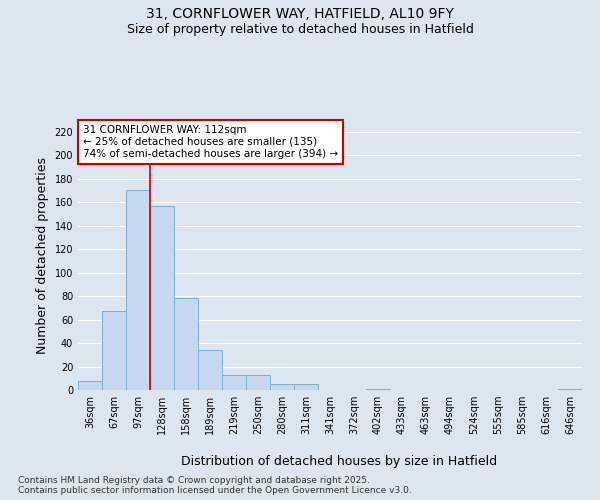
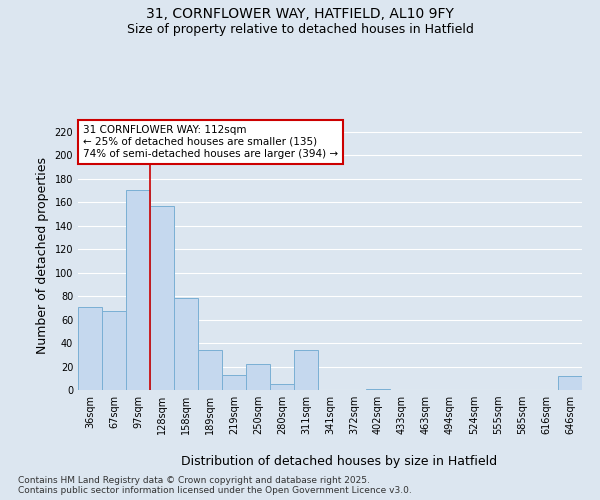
36sqm: 8 -> 71
250sqm: 13 -> 22
311sqm: 5 -> 34
646sqm: 1 -> 12
